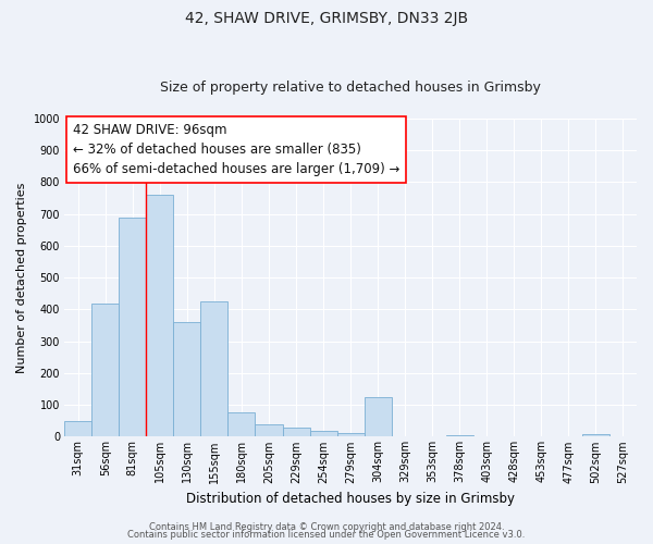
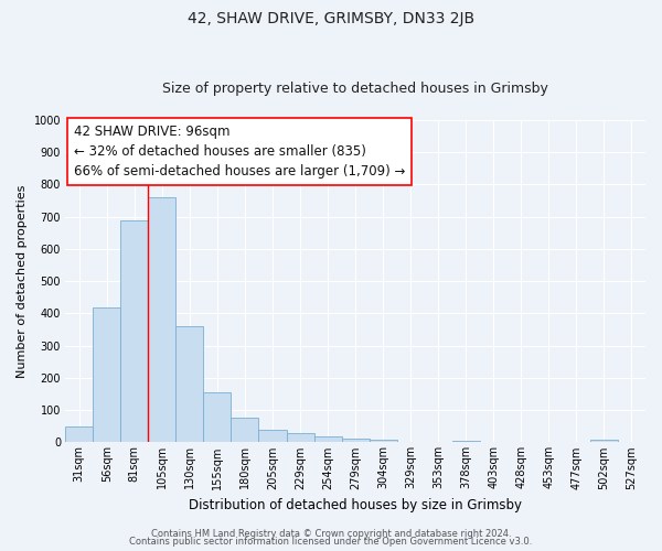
155sqm: 425 -> 155
304sqm: 125 -> 7
